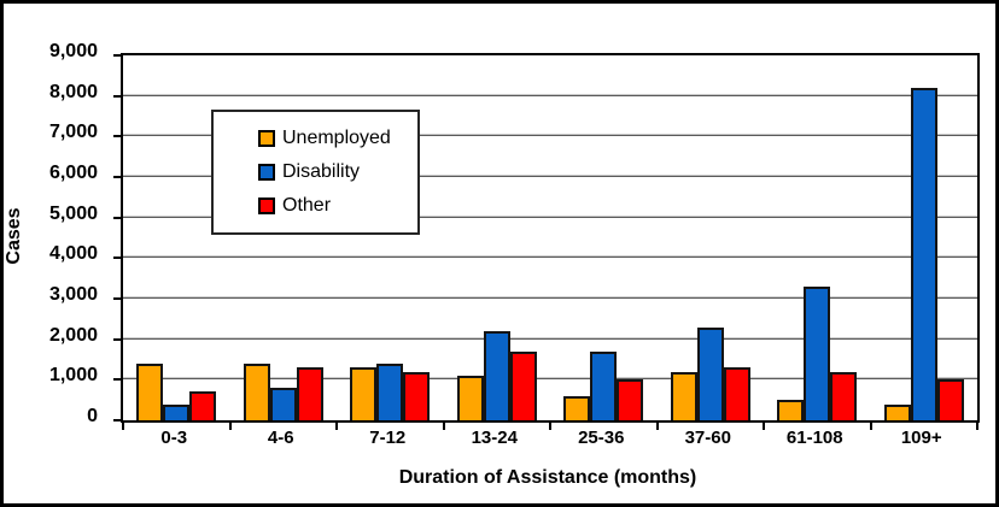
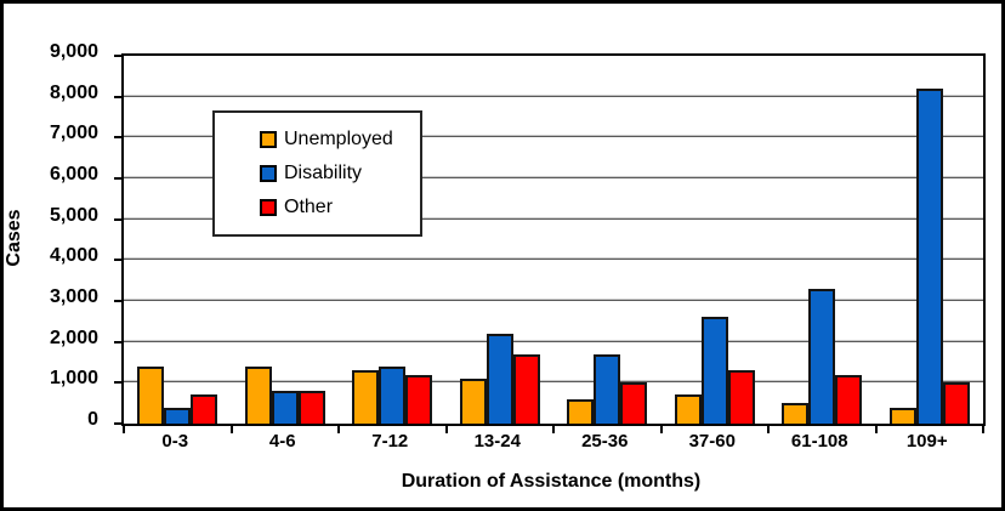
Other/4-6: 1300 -> 800
Unemployed/37-60: 1200 -> 700
Disability/37-60: 2300 -> 2600
